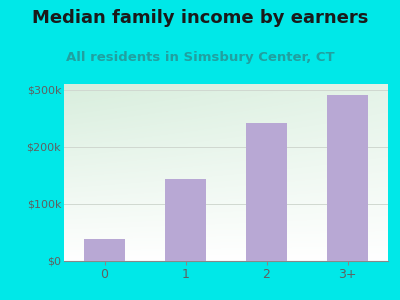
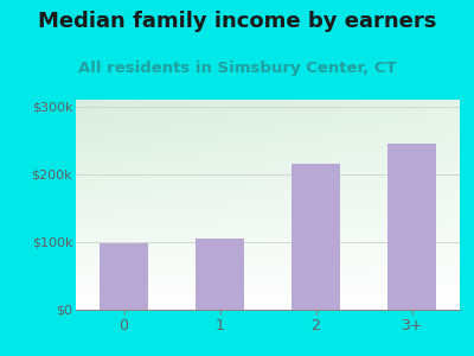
0: $38k -> $98k
1: $144k -> $105k
2: $242k -> $215k
3+: $290k -> $245k
